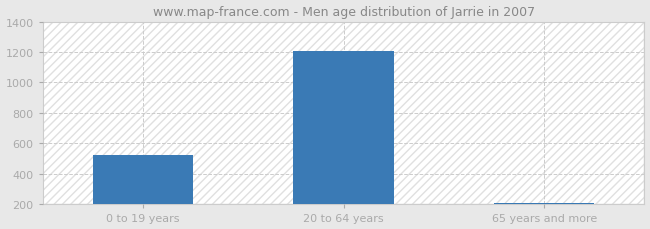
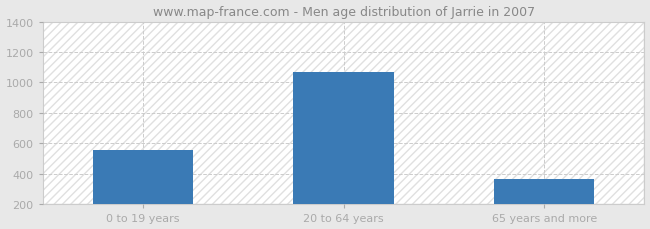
0 to 19 years: 520 -> 560
20 to 64 years: 1200 -> 1070
65 years and more: 210 -> 370
